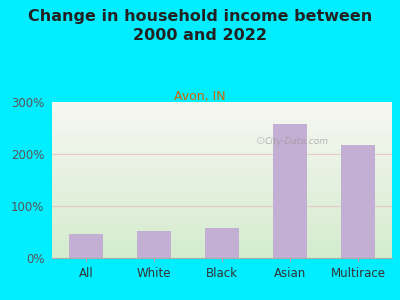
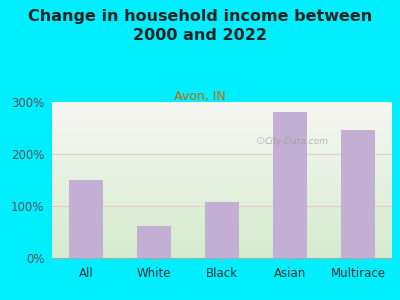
All: 47% -> 150%
White: 52% -> 62%
Black: 57% -> 108%
Asian: 258% -> 280%
Multirace: 218% -> 246%
